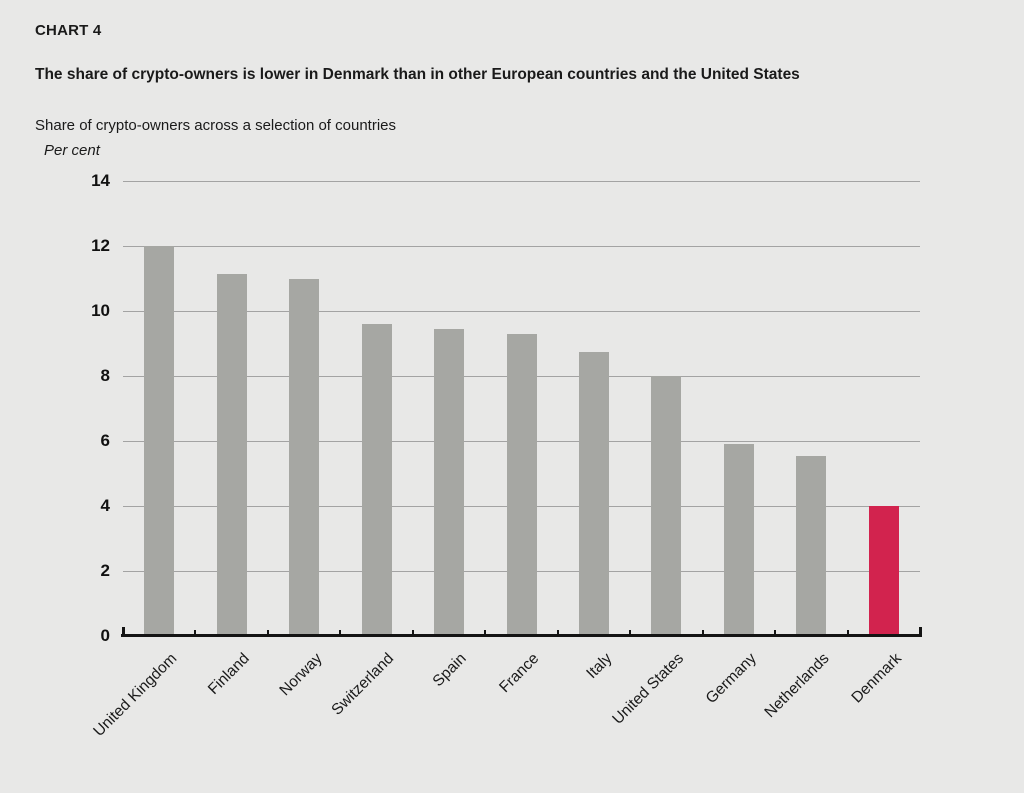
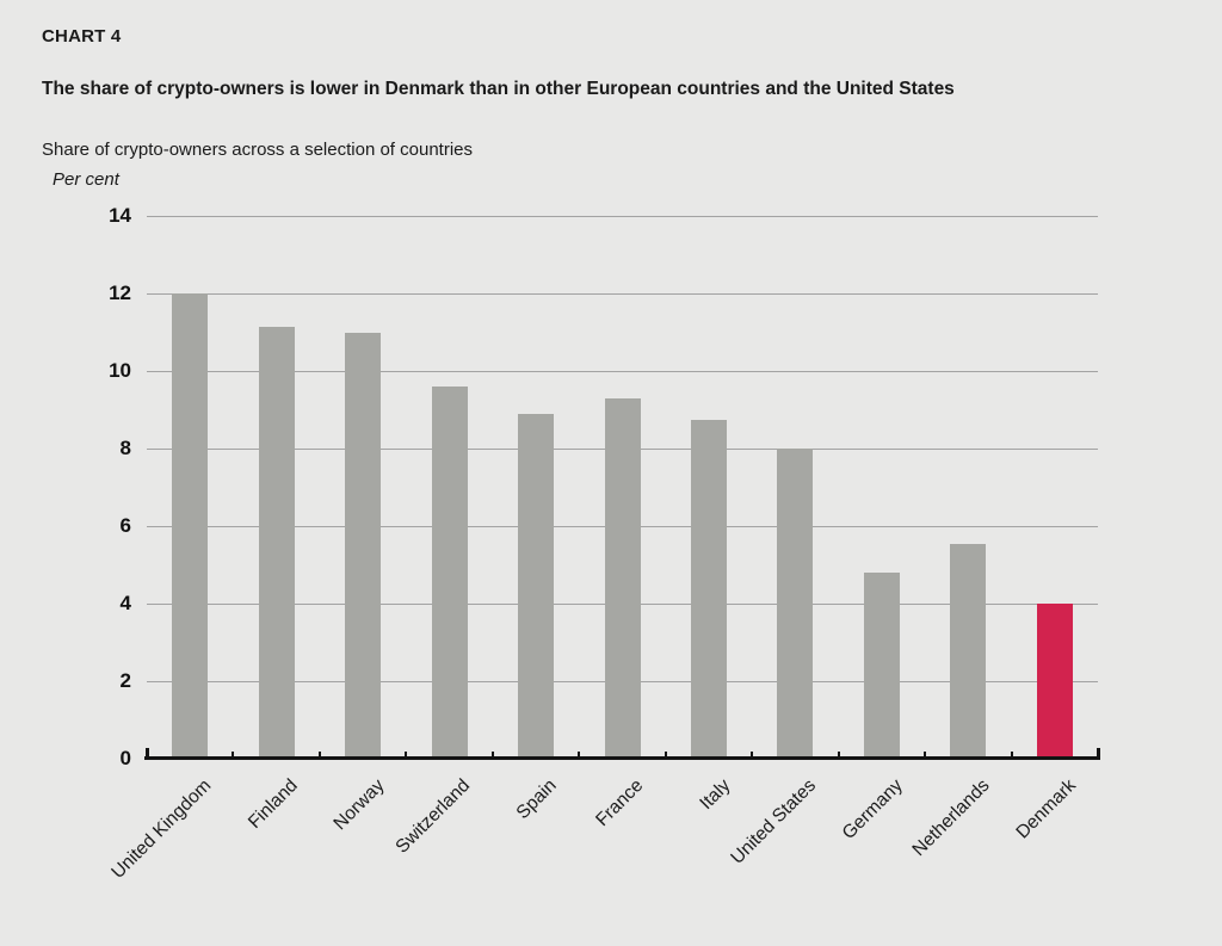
Spain: 9.4 -> 8.9
Germany: 5.9 -> 4.8
